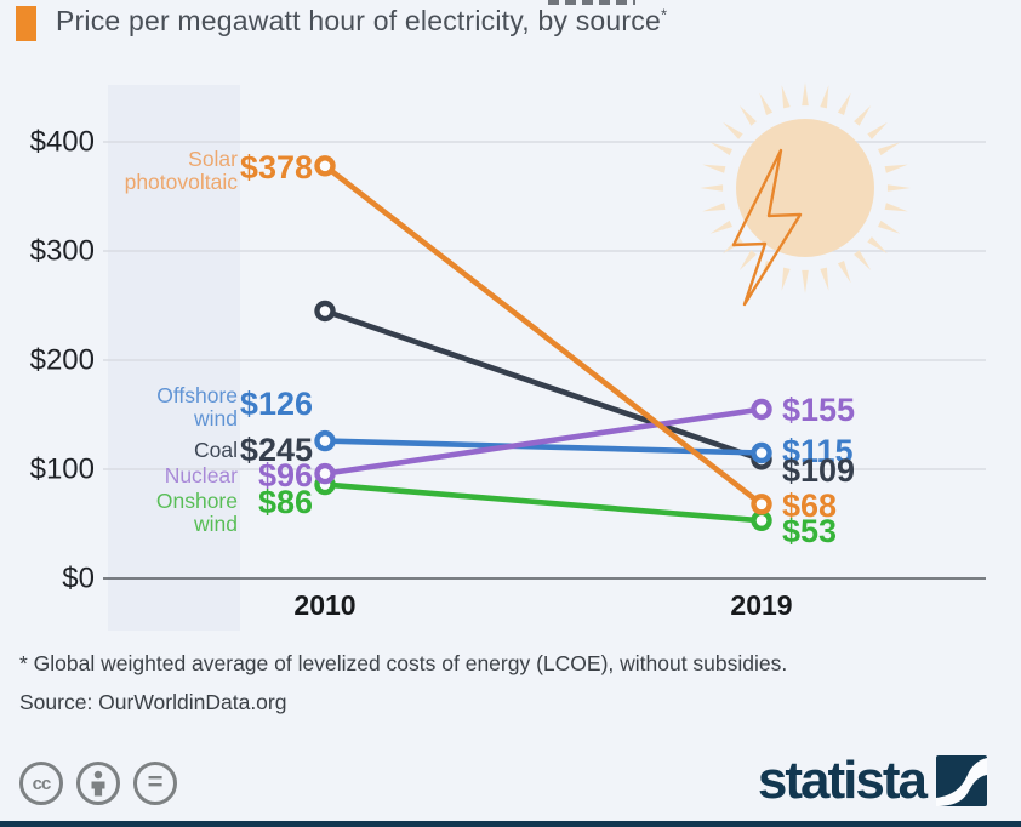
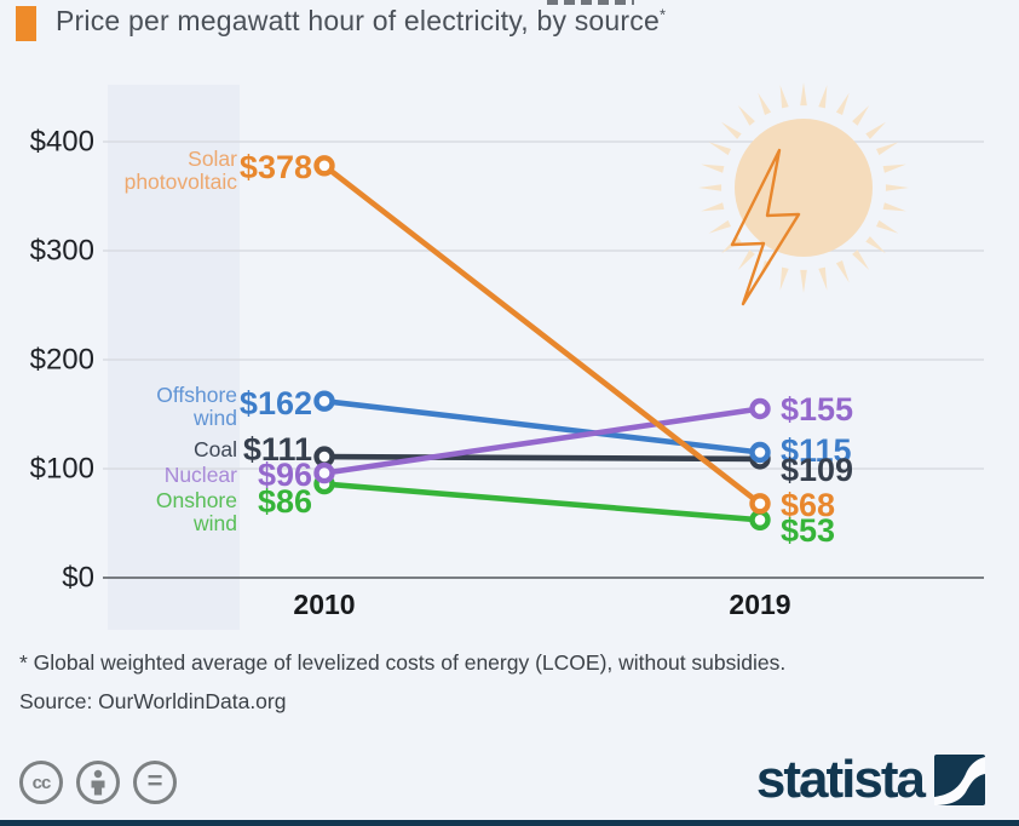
Offshore wind/2010: $126 -> $162
Coal/2010: $245 -> $111
